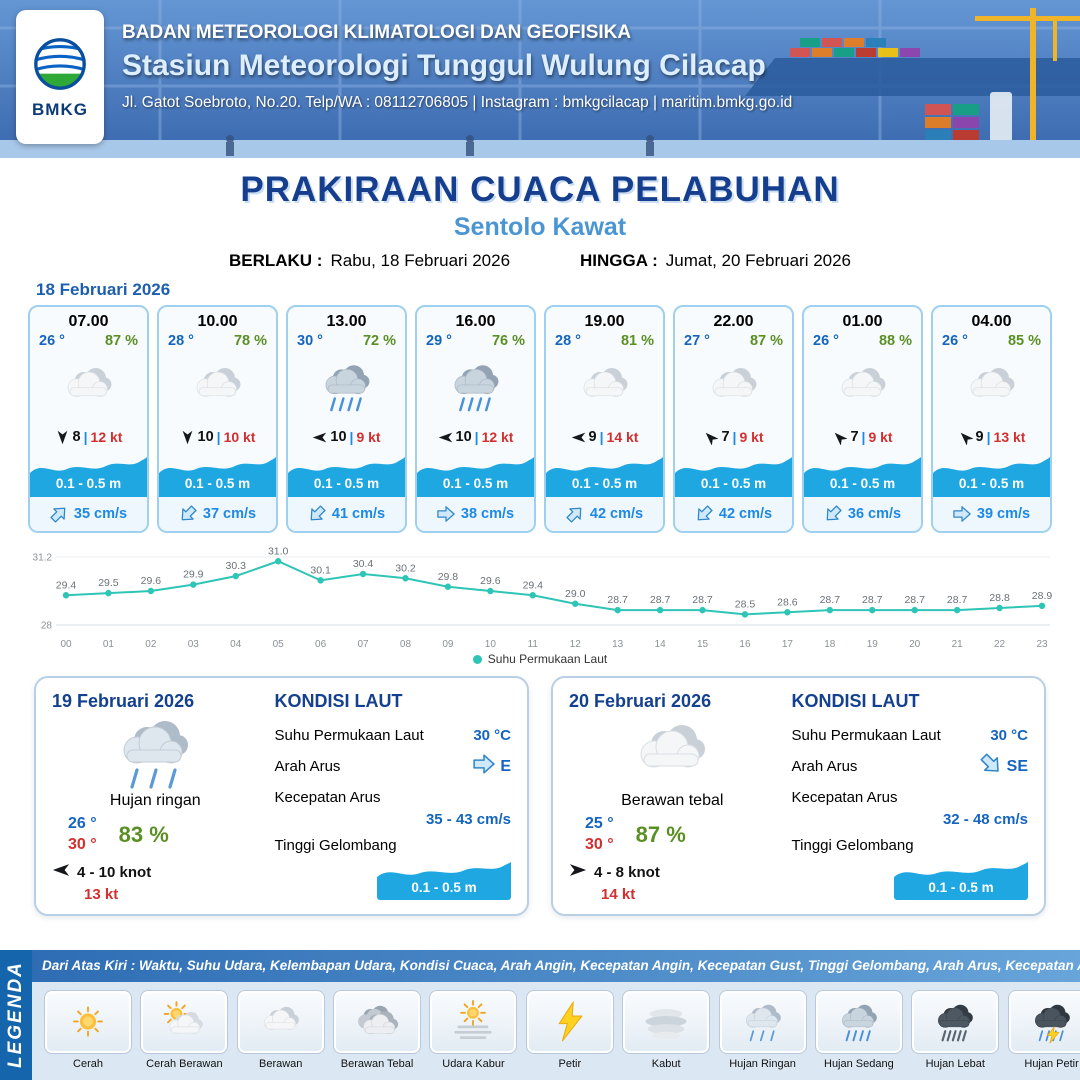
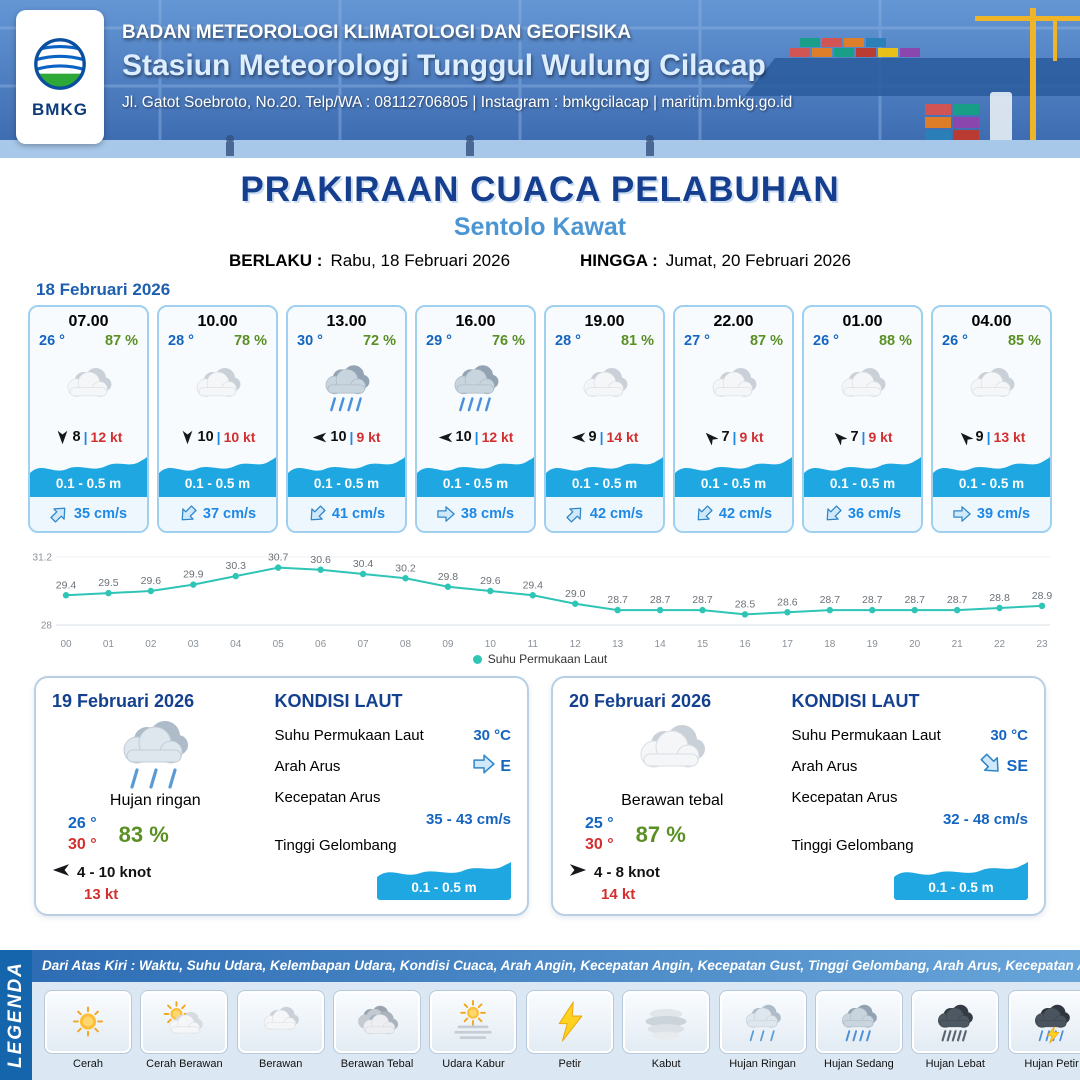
05: 31.0 -> 30.7
06: 30.1 -> 30.6
